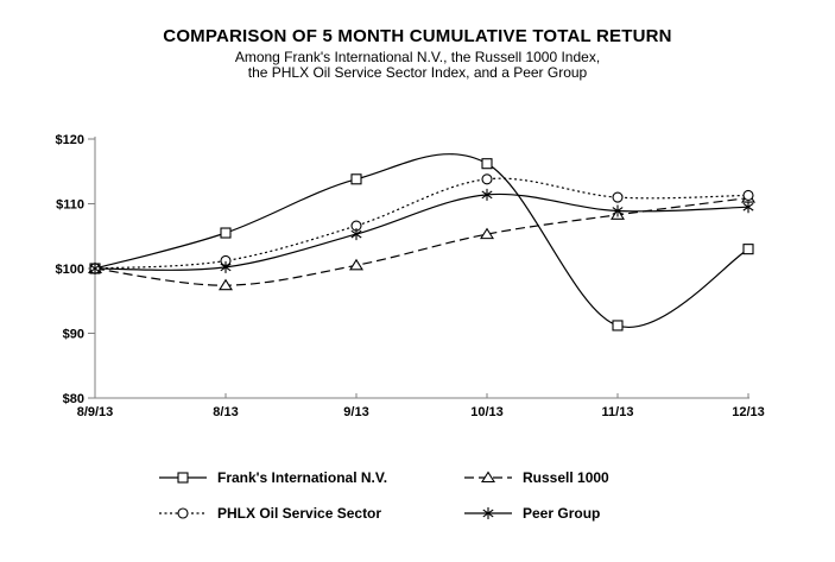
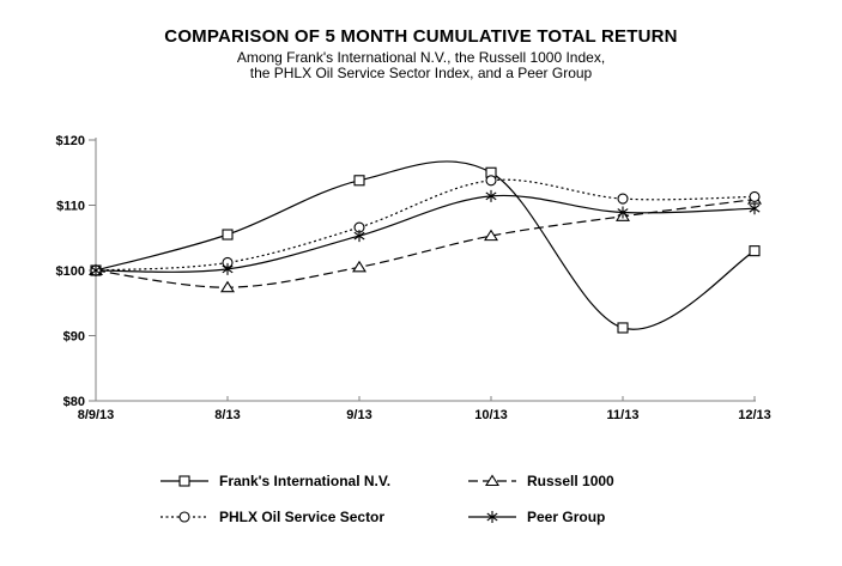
Frank's International N.V./10/13: $116 -> $115
